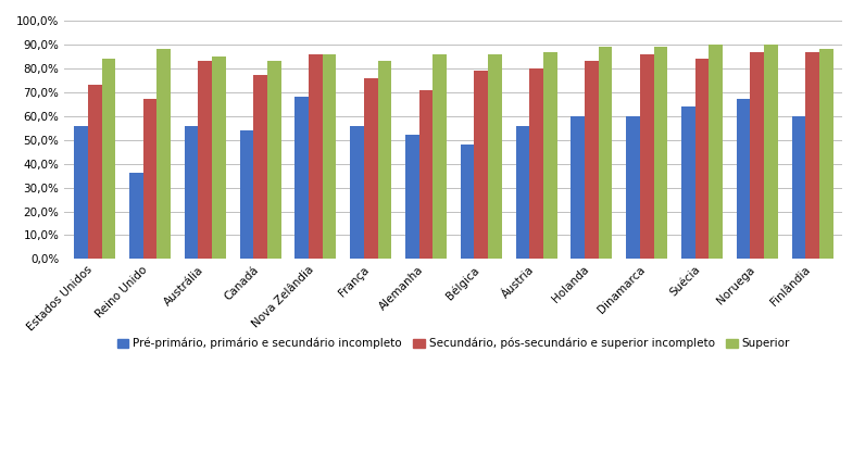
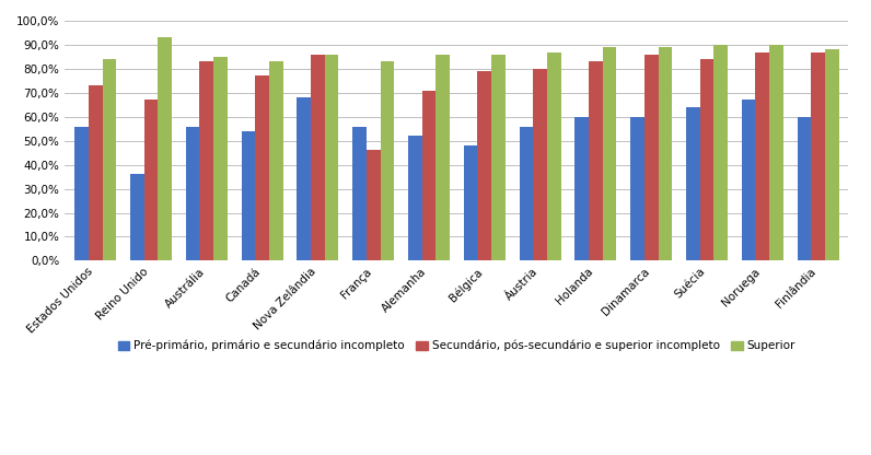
Superior/Reino Unido: 88% -> 93%
Secundário, pós-secundário e superior incompleto/França: 76% -> 46%
